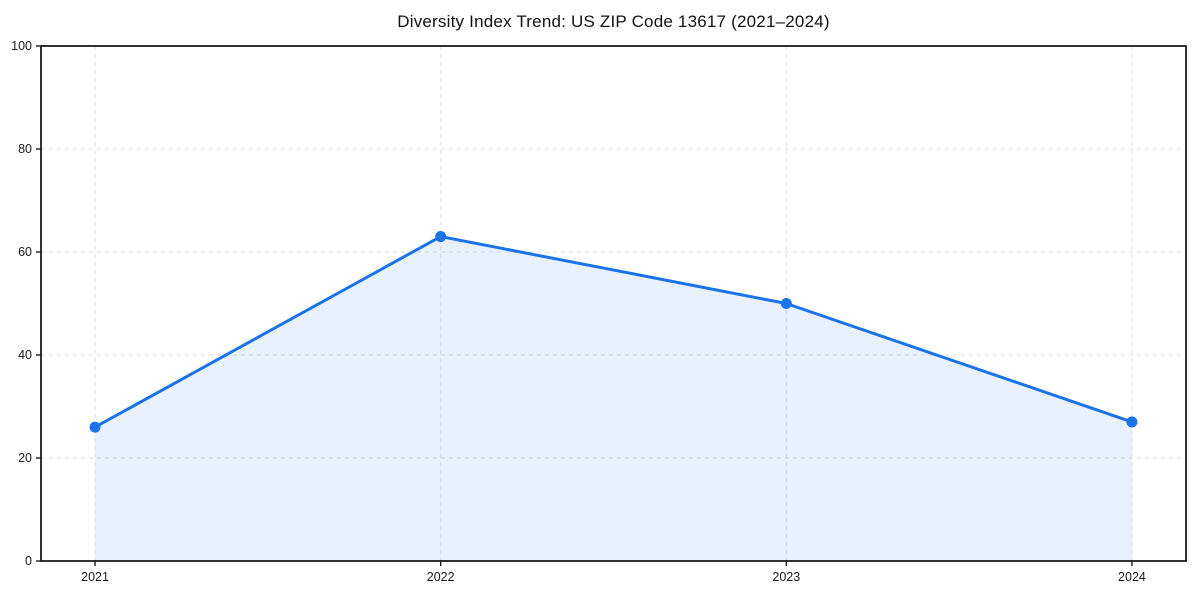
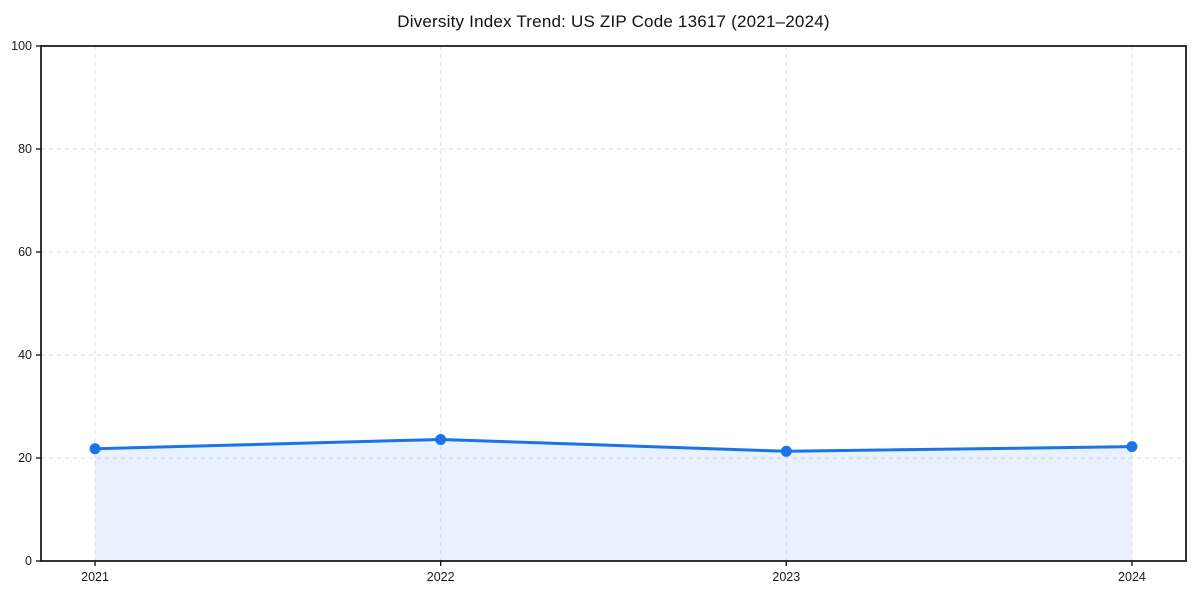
2021: 26 -> 22
2022: 63 -> 24
2023: 50 -> 21
2024: 27 -> 22
